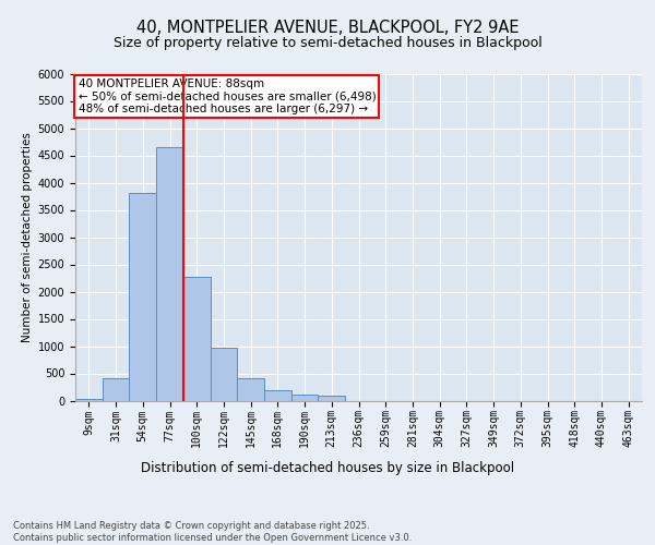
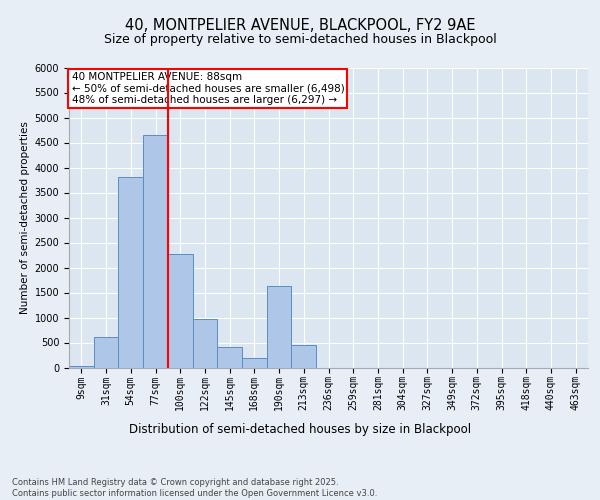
31sqm: 410 -> 620
190sqm: 110 -> 1640
213sqm: 90 -> 460
